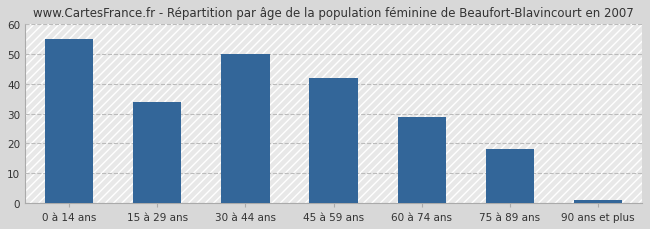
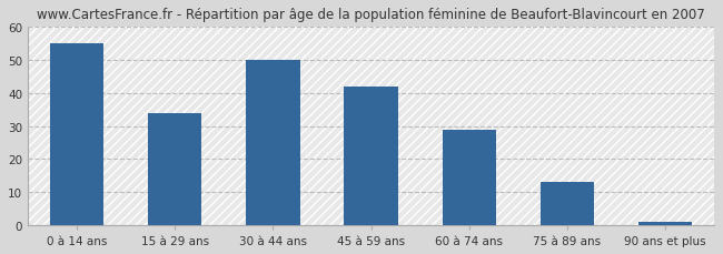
75 à 89 ans: 18 -> 13
